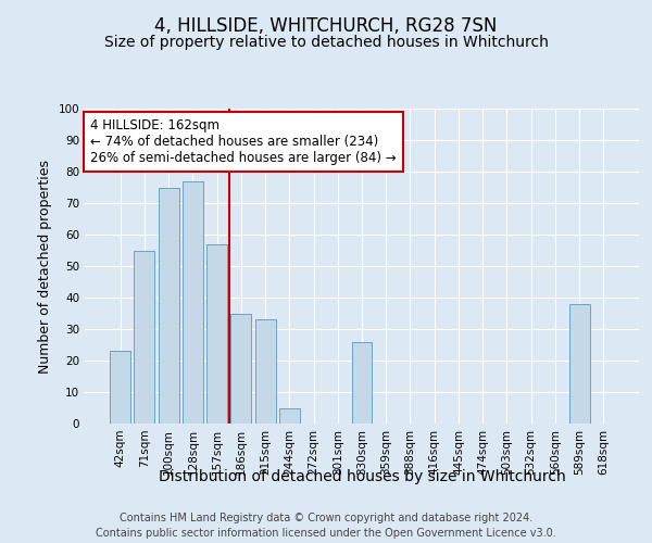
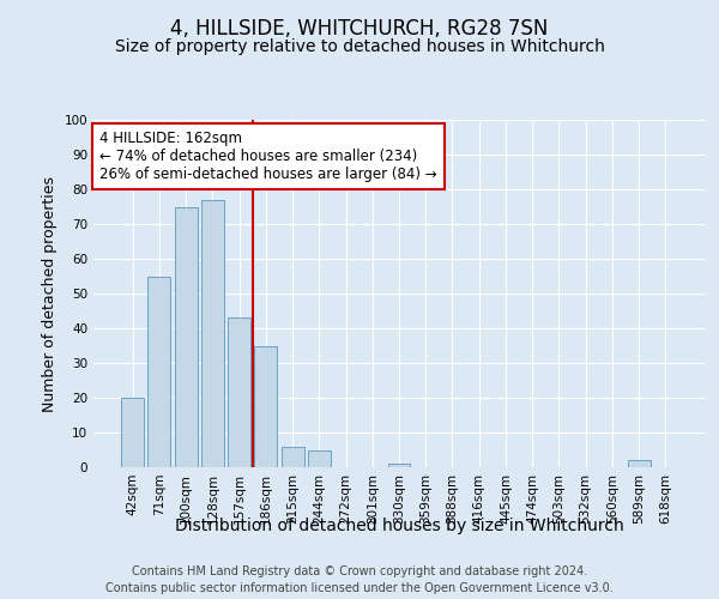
42sqm: 23 -> 20
157sqm: 57 -> 43
215sqm: 33 -> 6
330sqm: 26 -> 1
589sqm: 38 -> 2
